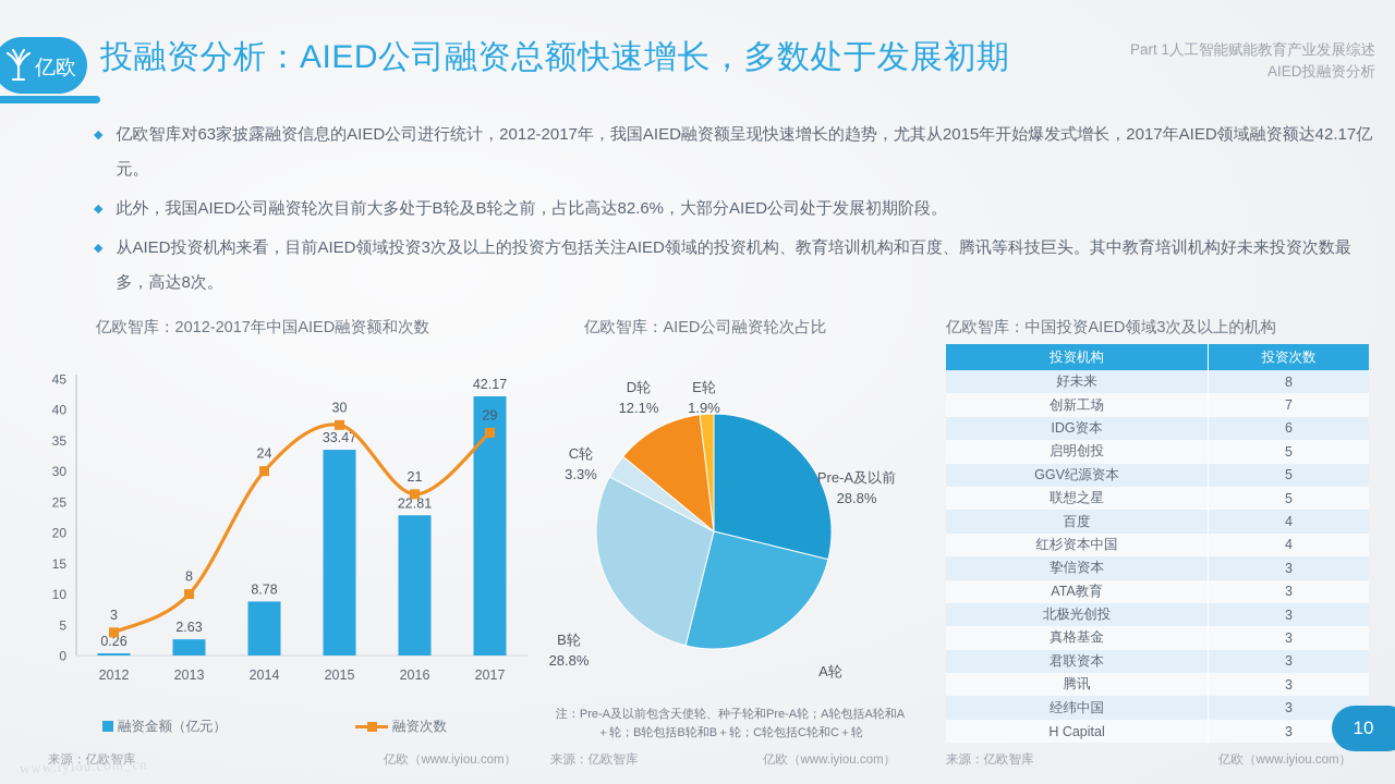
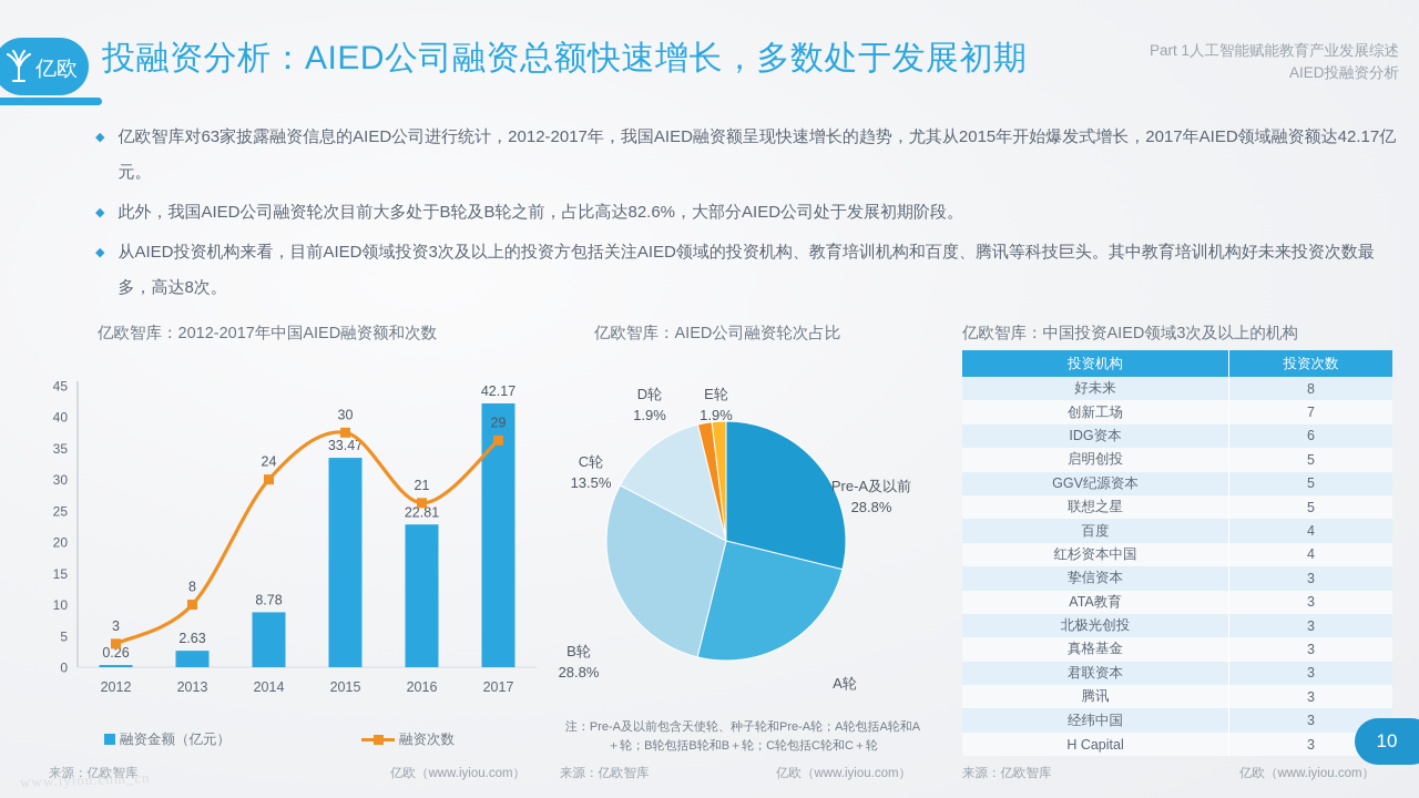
亿欧智库：AIED公司融资轮次占比/C轮: 3.3% -> 13.5%
亿欧智库：AIED公司融资轮次占比/D轮: 12.1% -> 1.9%
